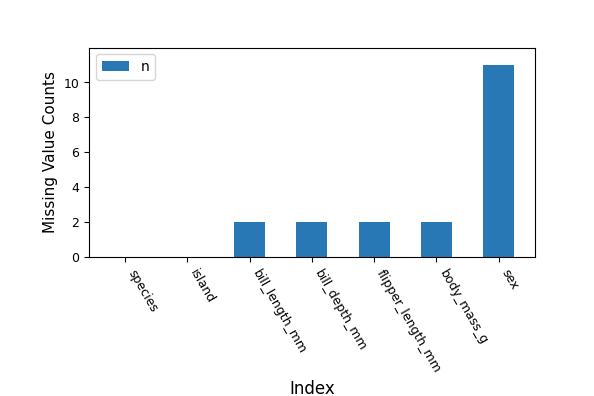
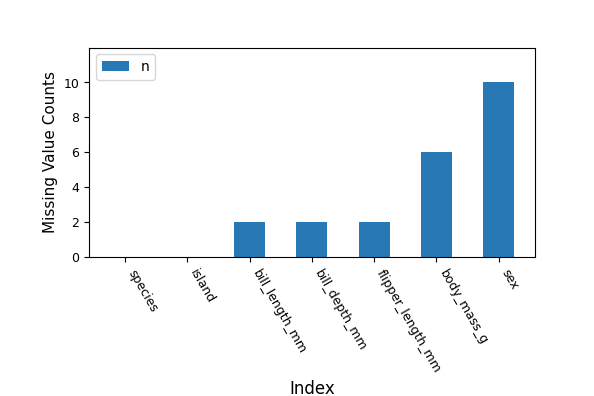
body_mass_g: 2 -> 6
sex: 11 -> 10
